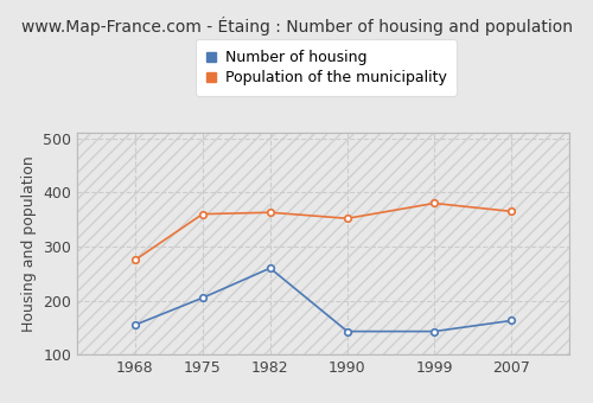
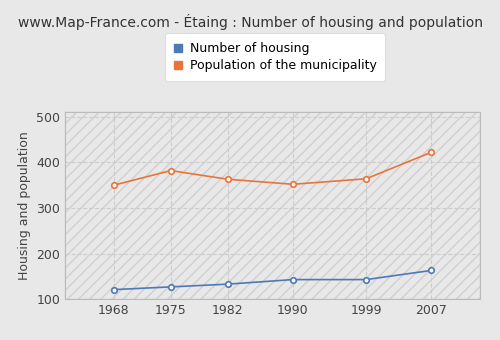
Number of housing/1968: 155 -> 121
Population of the municipality/1968: 275 -> 350
Number of housing/1975: 205 -> 127
Population of the municipality/1975: 360 -> 382
Number of housing/1982: 260 -> 133
Population of the municipality/1999: 380 -> 364
Population of the municipality/2007: 365 -> 422
